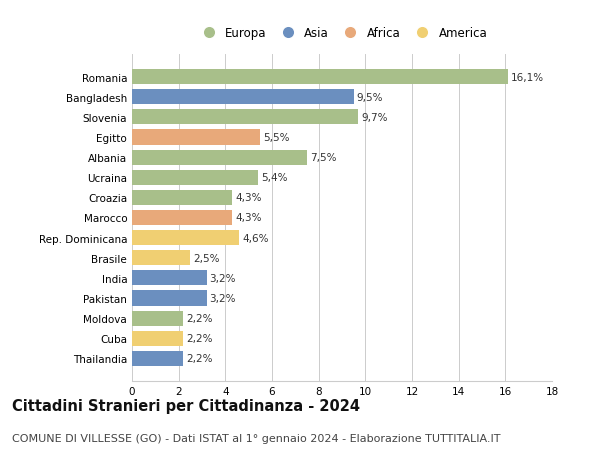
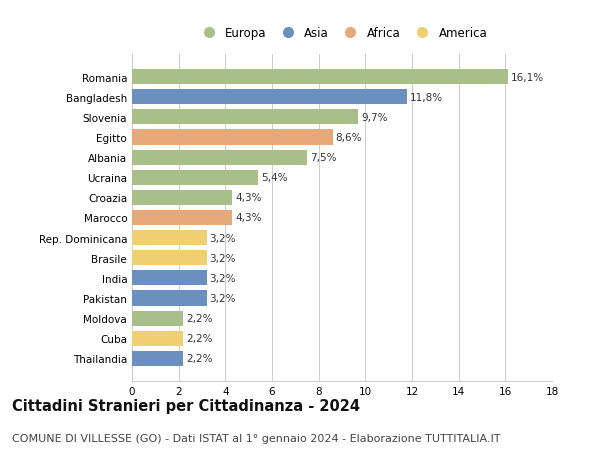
Bangladesh: 9,5% -> 11,8%
Egitto: 5,5% -> 8,6%
Rep. Dominicana: 4,6% -> 3,2%
Brasile: 2,5% -> 3,2%
